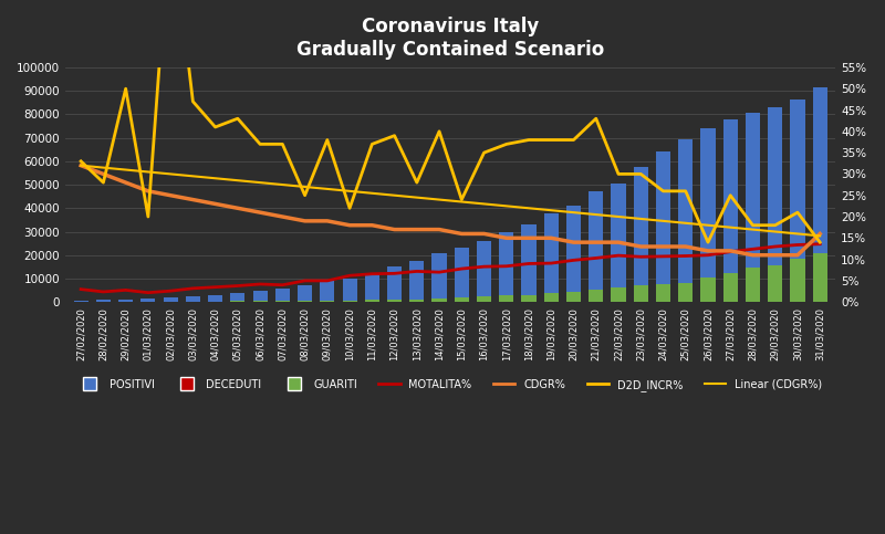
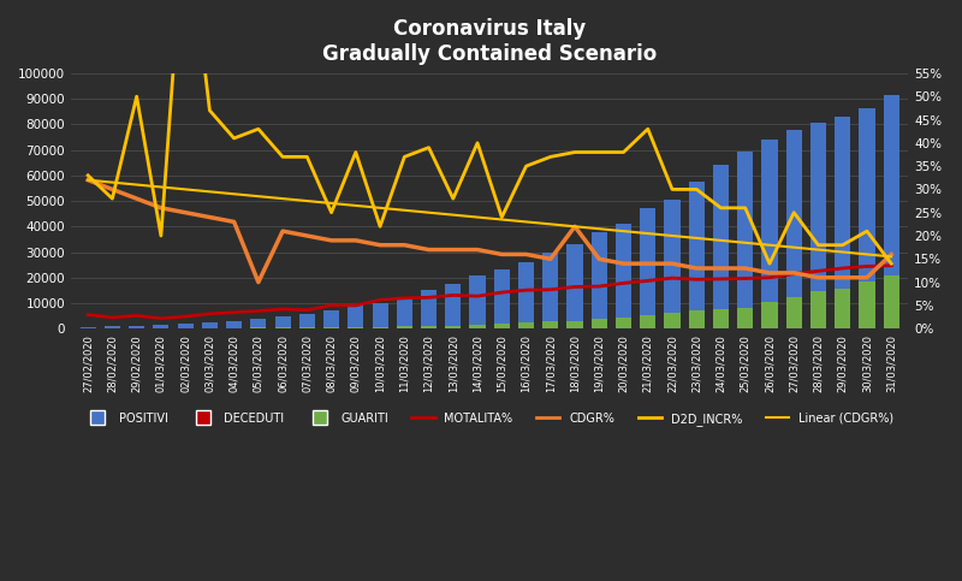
CDGR%/05/03/2020: 22% -> 10%
CDGR%/18/03/2020: 15% -> 22%
